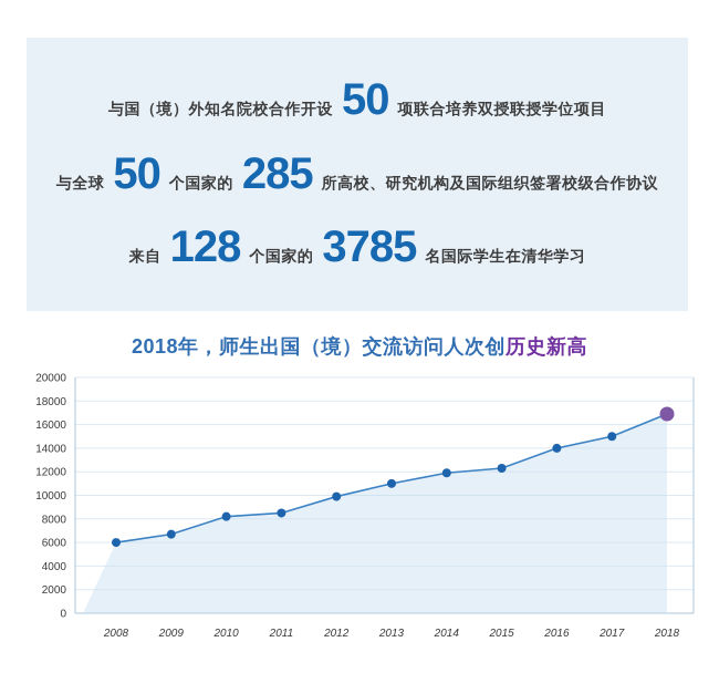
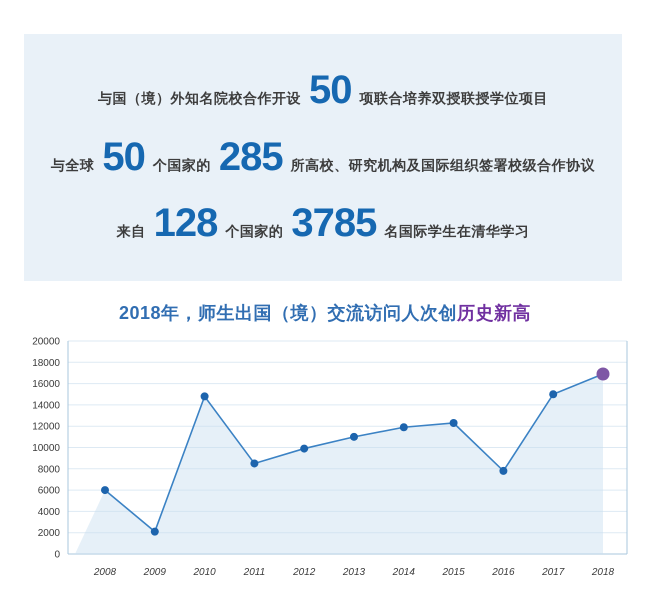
2009: 6700 -> 2100
2010: 8200 -> 14800
2016: 14000 -> 7800
